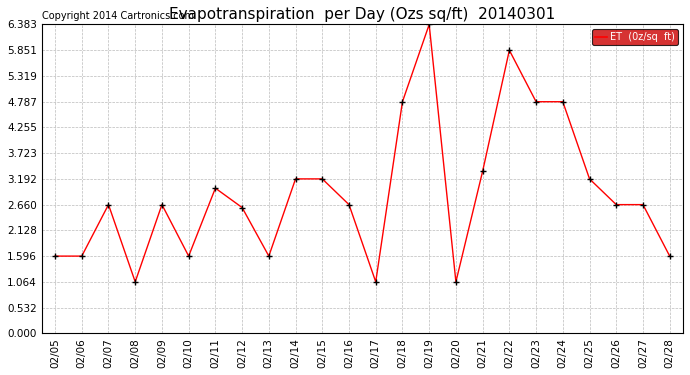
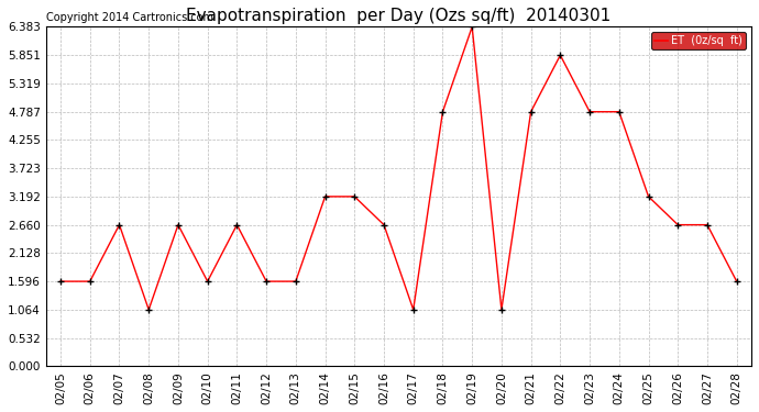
02/11: 3.00 -> 2.66
02/12: 2.60 -> 1.60
02/21: 3.35 -> 4.79
